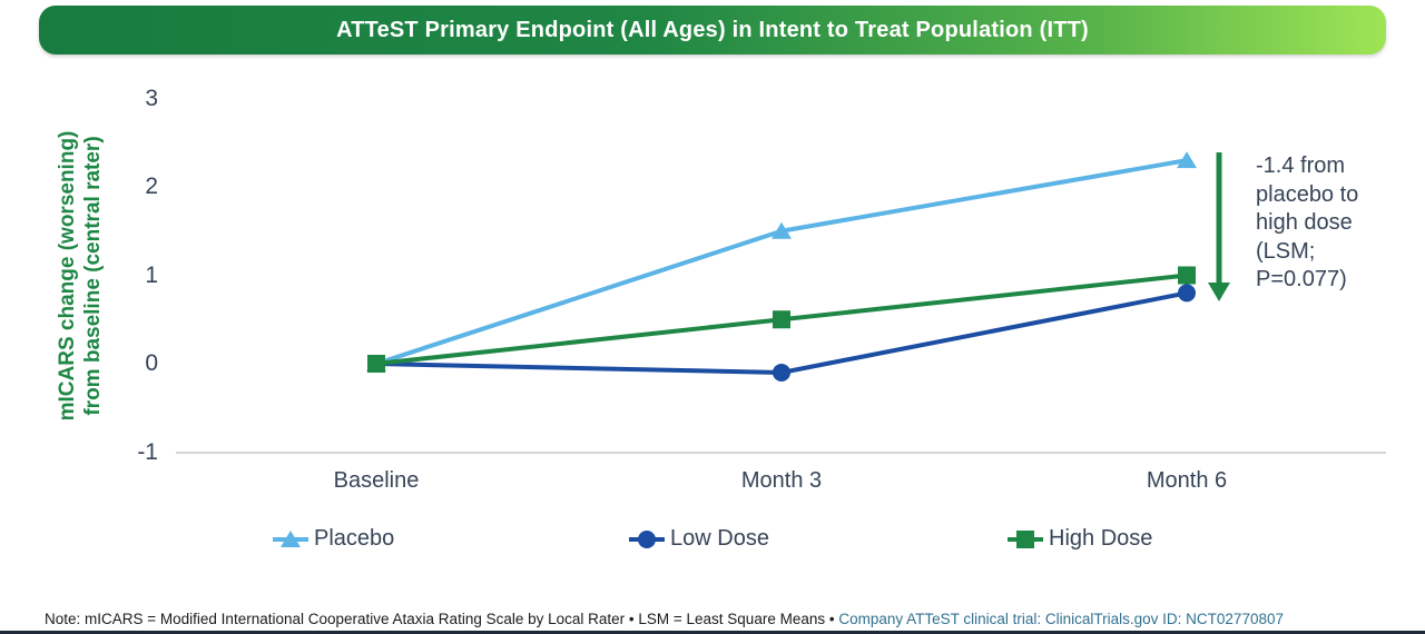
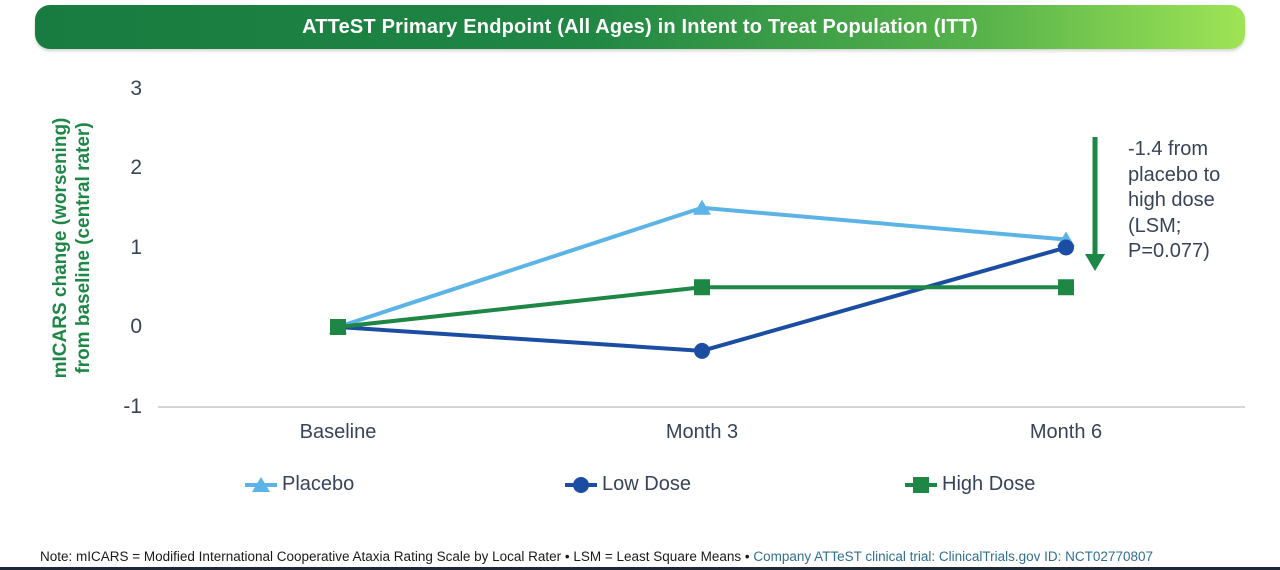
Low Dose/Month 3: -0.1 -> -0.3
Placebo/Month 6: 2.3 -> 1.1
Low Dose/Month 6: 0.8 -> 1.0
High Dose/Month 6: 1.0 -> 0.5
